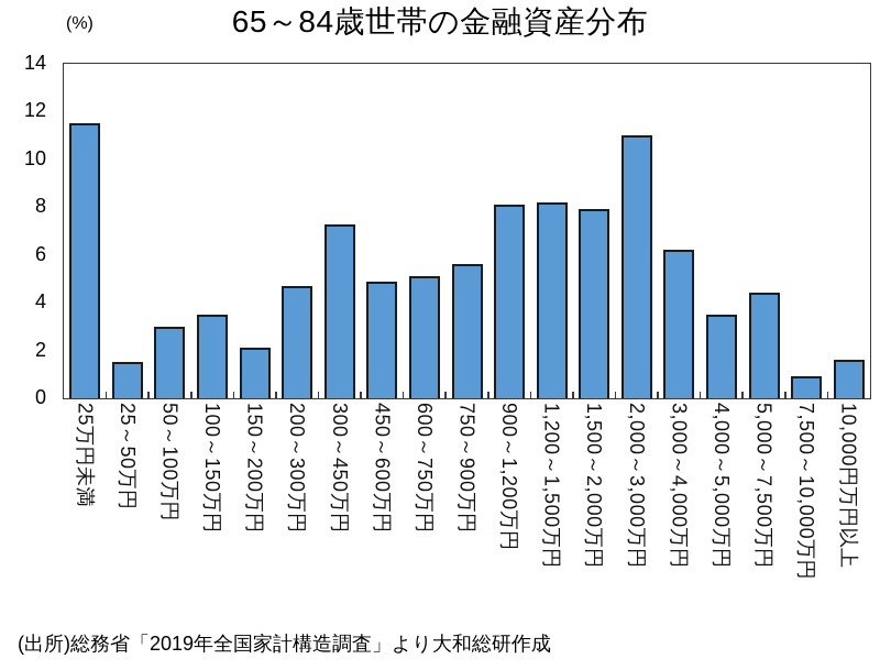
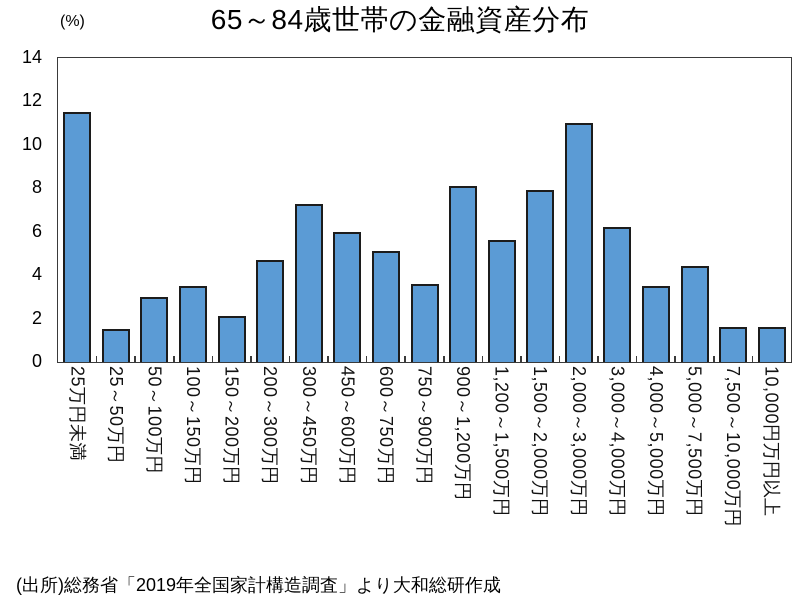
450～600万円: 4.9 -> 6.0
750～900万円: 5.6 -> 3.6
1,200～1,500万円: 8.2 -> 5.6
7,500～10,000万円: 0.9 -> 1.6
